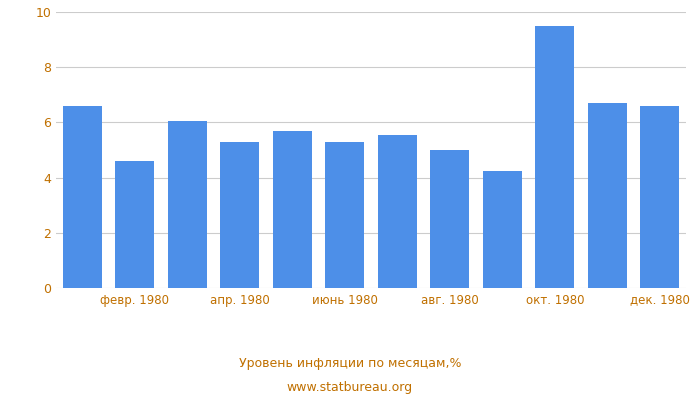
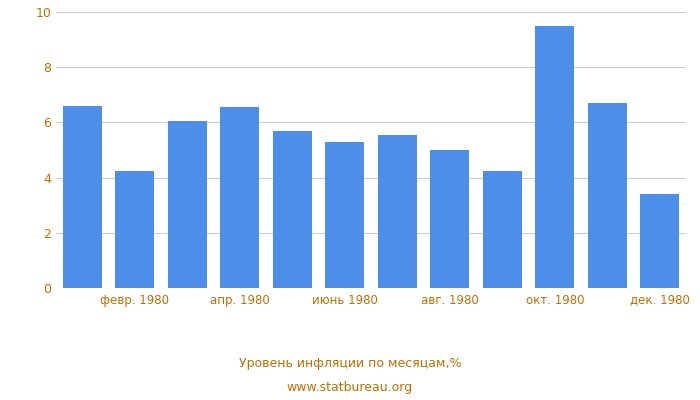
февр. 1980: 4.60 -> 4.25
апр. 1980: 5.30 -> 6.55
дек. 1980: 6.60 -> 3.40
